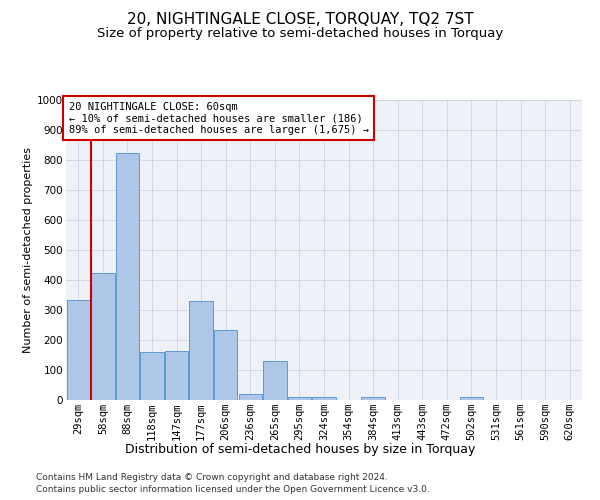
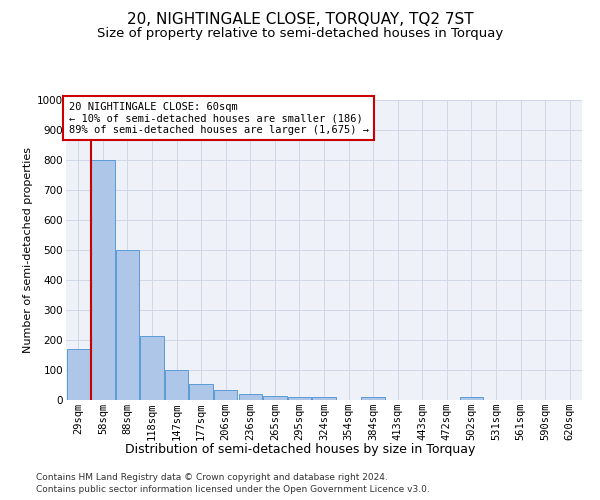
29sqm: 335 -> 170
58sqm: 425 -> 800
88sqm: 825 -> 500
118sqm: 160 -> 215
147sqm: 165 -> 100
177sqm: 330 -> 55
206sqm: 235 -> 35
265sqm: 130 -> 15
